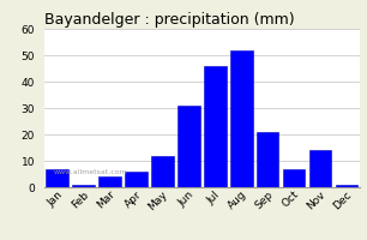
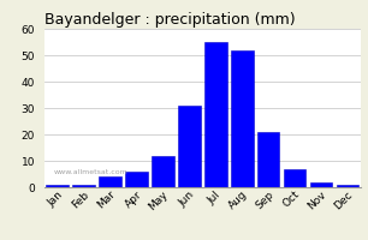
Jan: 7 -> 1
Jul: 46 -> 55
Nov: 14 -> 2
